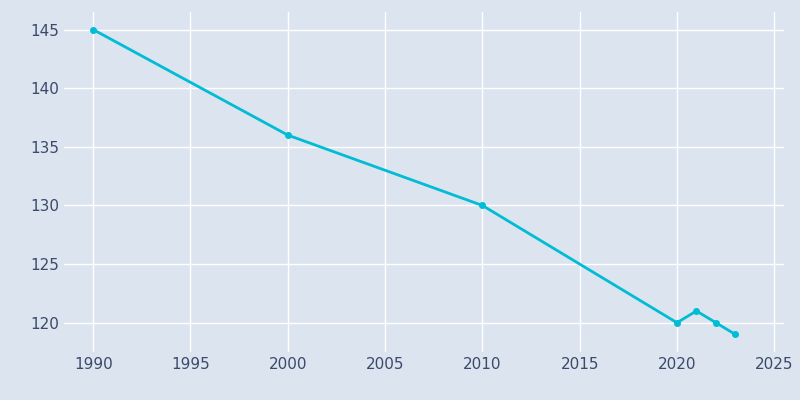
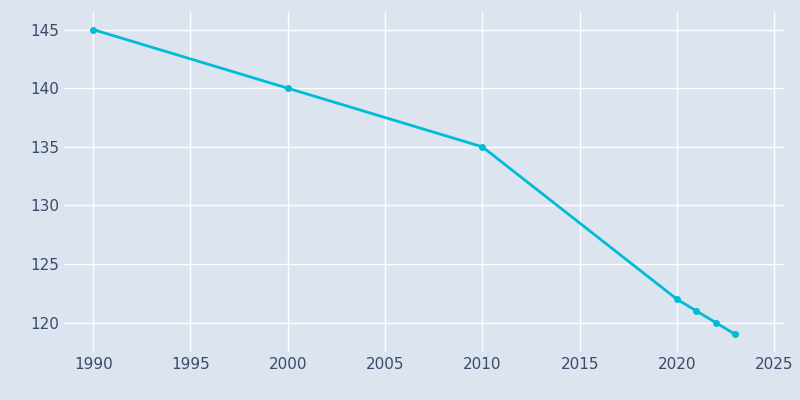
2000: 136 -> 140
2010: 130 -> 135
2020: 120 -> 122
